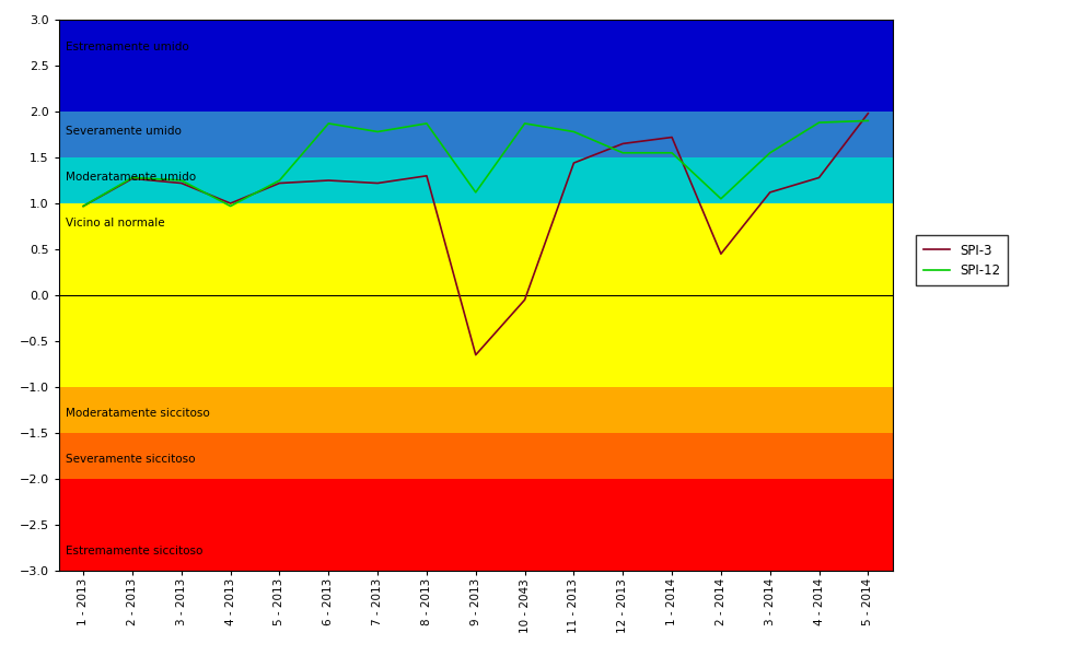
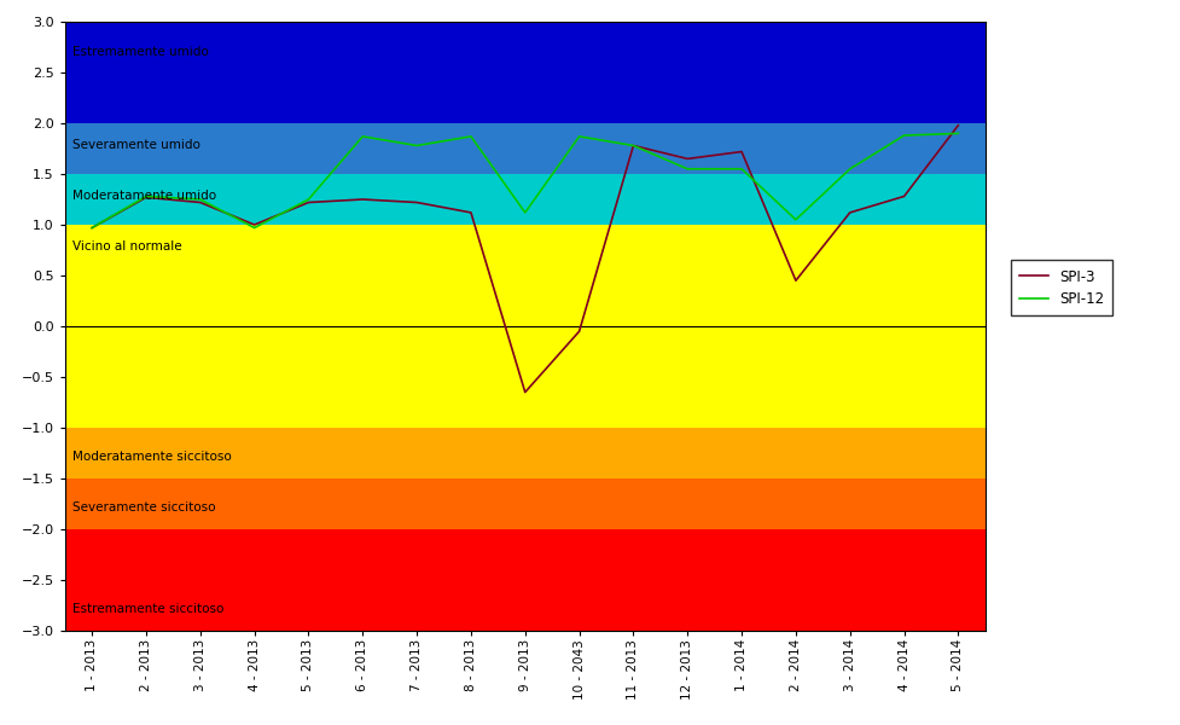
SPI-3/8 - 2013: 1.30 -> 1.12
SPI-3/11 - 2013: 1.44 -> 1.78
